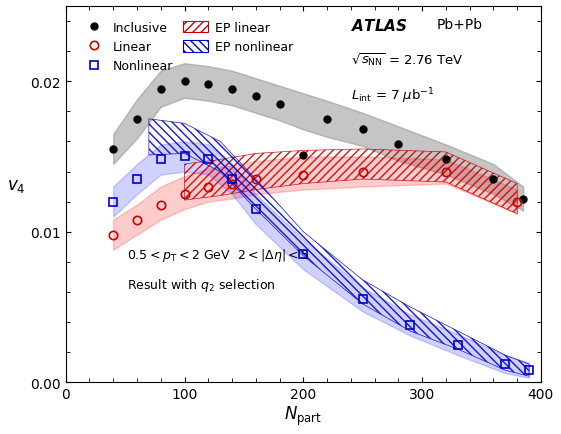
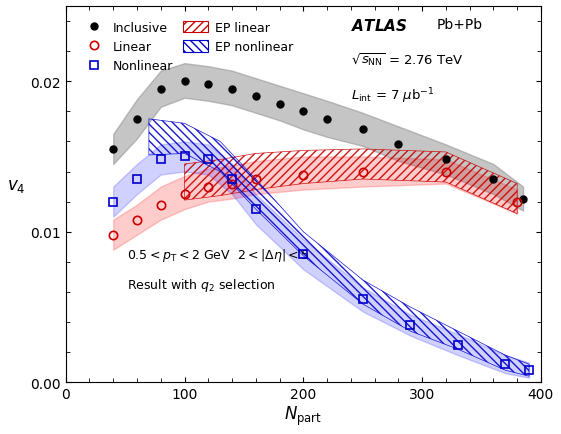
Inclusive/200: 0.0151 -> 0.0180
